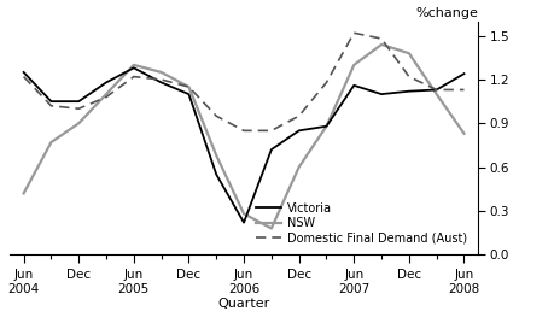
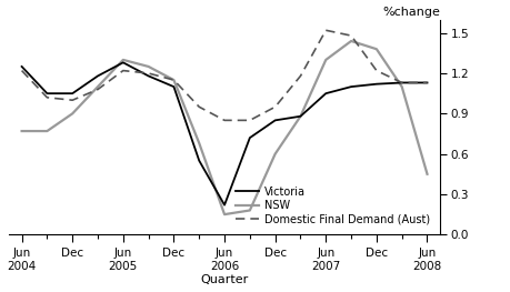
NSW/Jun 2004: 0.42 -> 0.77
NSW/Jun 2006: 0.28 -> 0.15
Victoria/Jun 2007: 1.16 -> 1.05
Victoria/Jun 2008: 1.24 -> 1.13
NSW/Jun 2008: 0.83 -> 0.45
